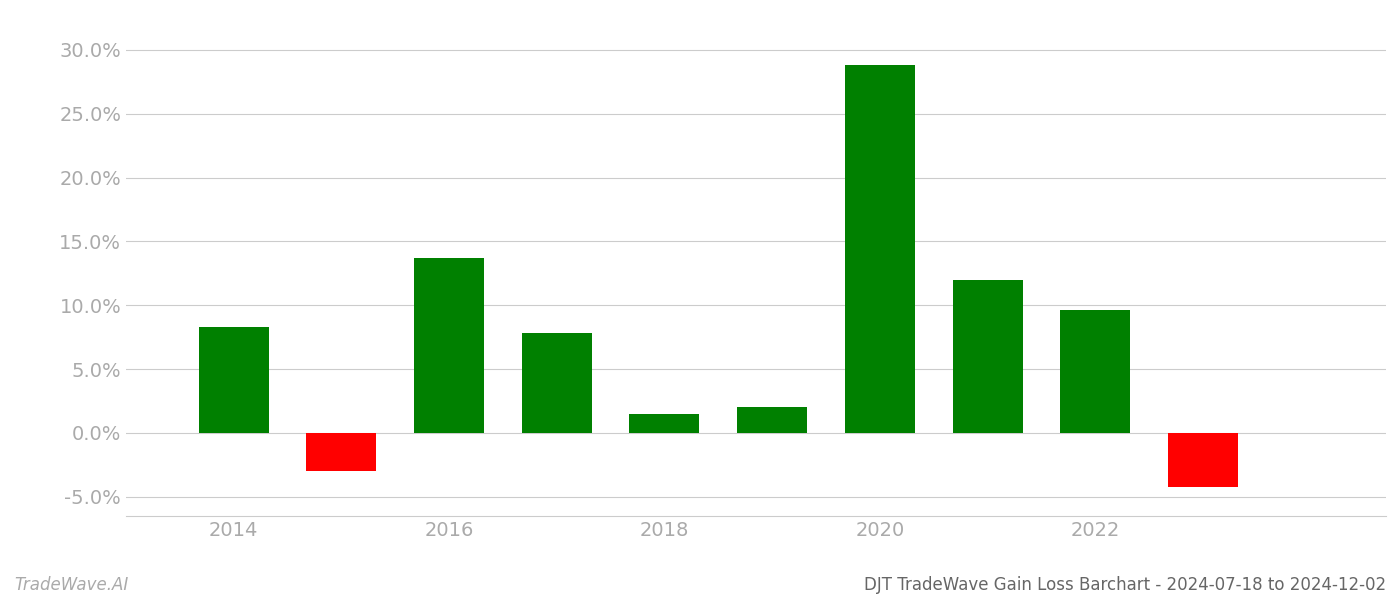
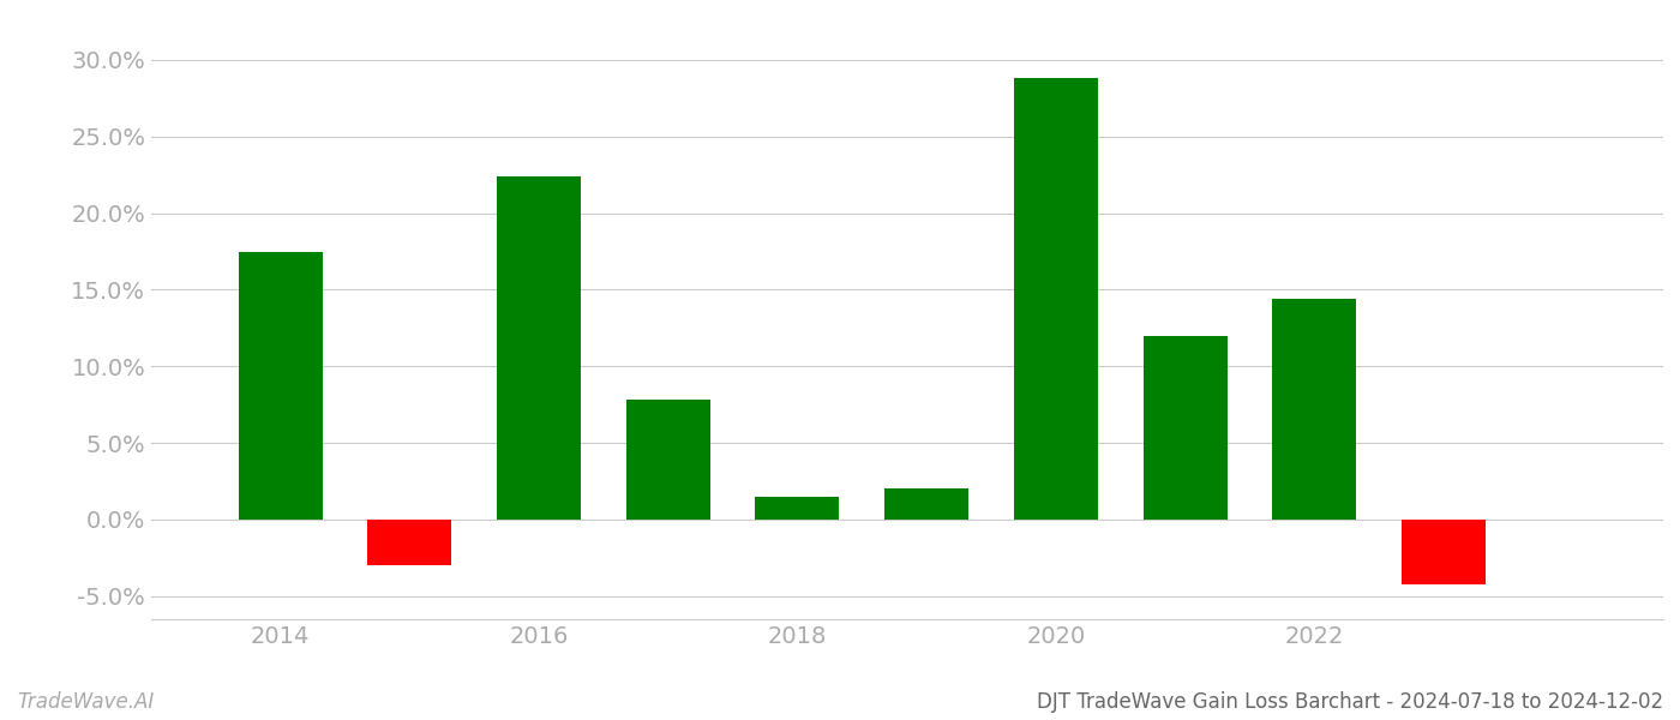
2014: 8.3% -> 17.5%
2016: 13.7% -> 22.4%
2022: 9.6% -> 14.4%
